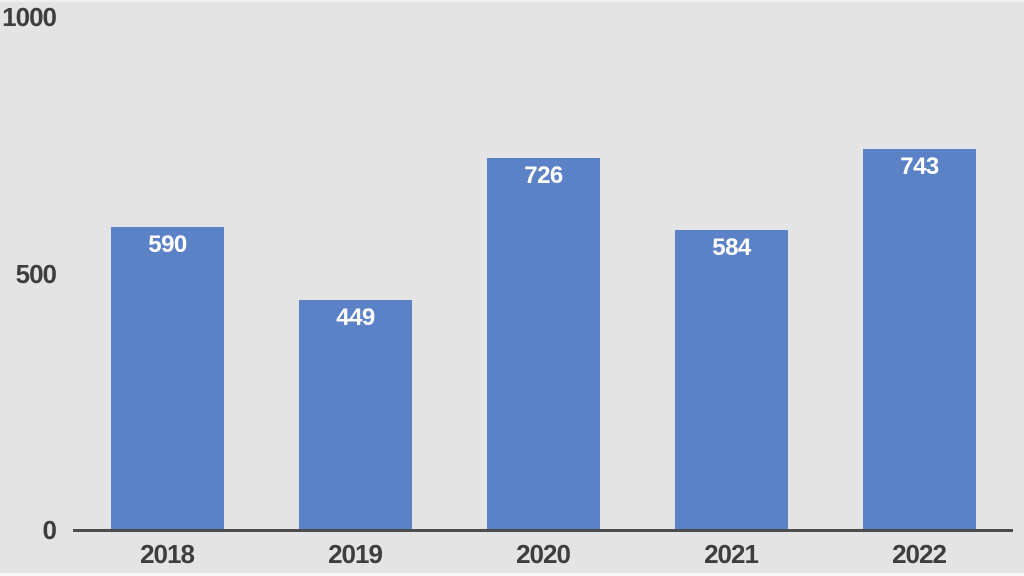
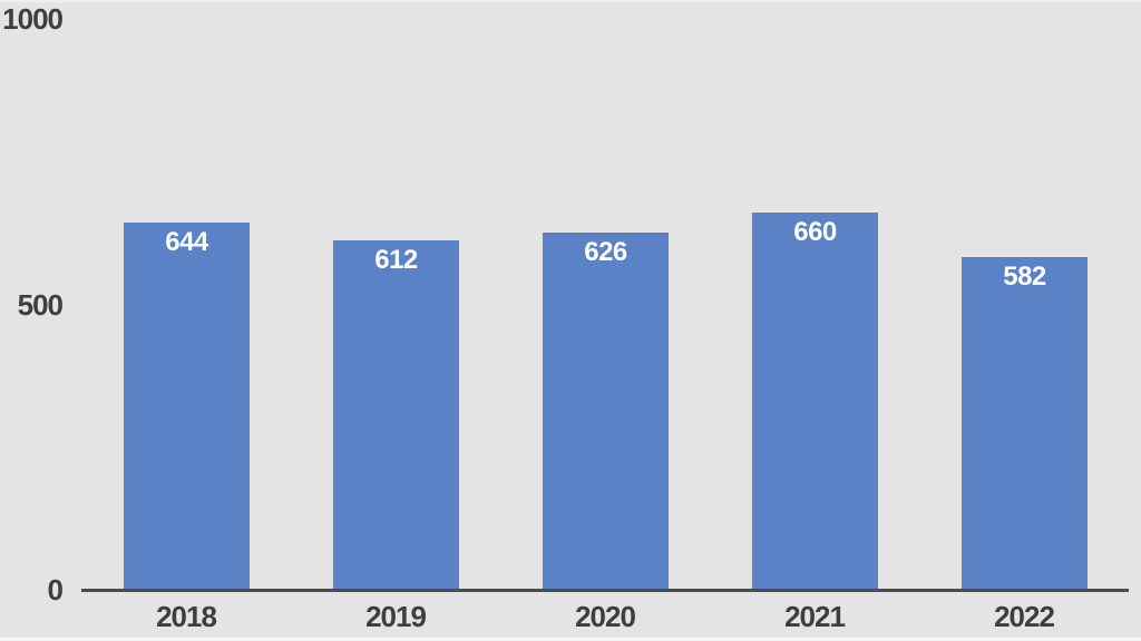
2018: 590 -> 644
2019: 449 -> 612
2020: 726 -> 626
2021: 584 -> 660
2022: 743 -> 582
